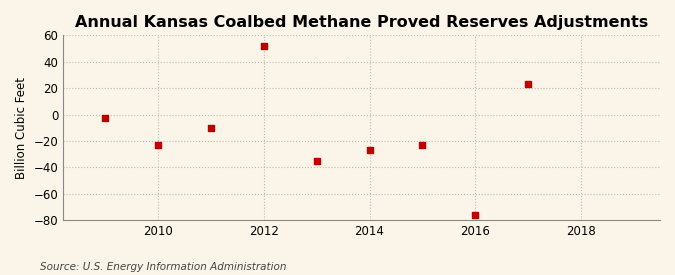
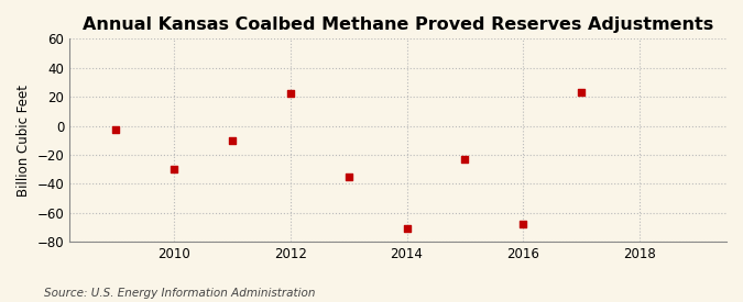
2010: -23 -> -30
2012: 52 -> 22
2014: -27 -> -71
2016: -76 -> -68
